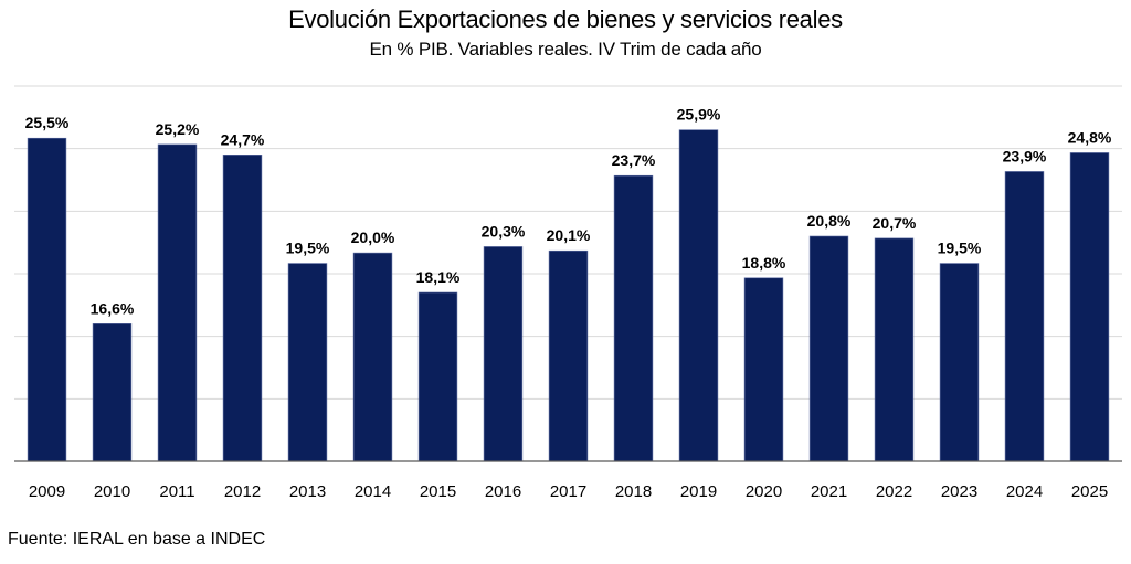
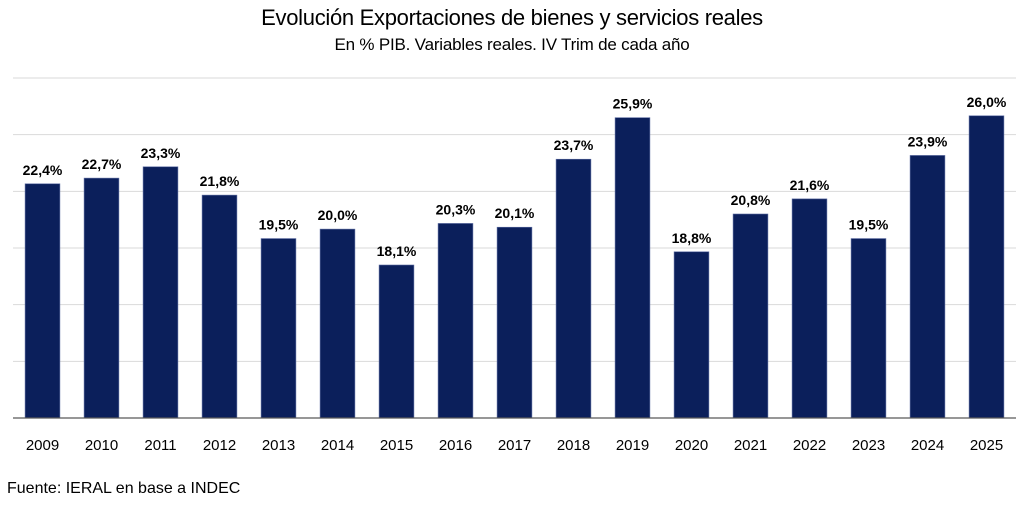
2009: 25,5% -> 22,4%
2010: 16,6% -> 22,7%
2011: 25,2% -> 23,3%
2012: 24,7% -> 21,8%
2022: 20,7% -> 21,6%
2025: 24,8% -> 26,0%
